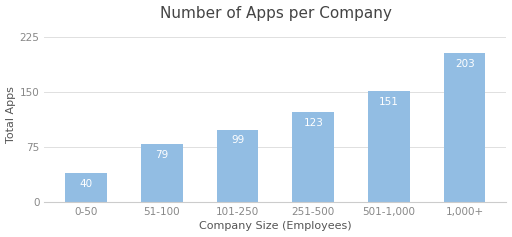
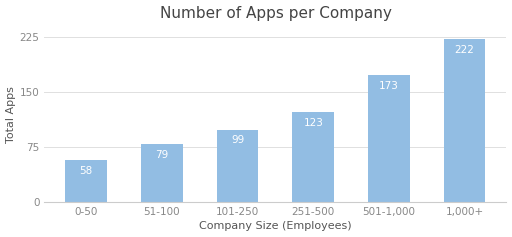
0-50: 40 -> 58
501-1,000: 151 -> 173
1,000+: 203 -> 222
